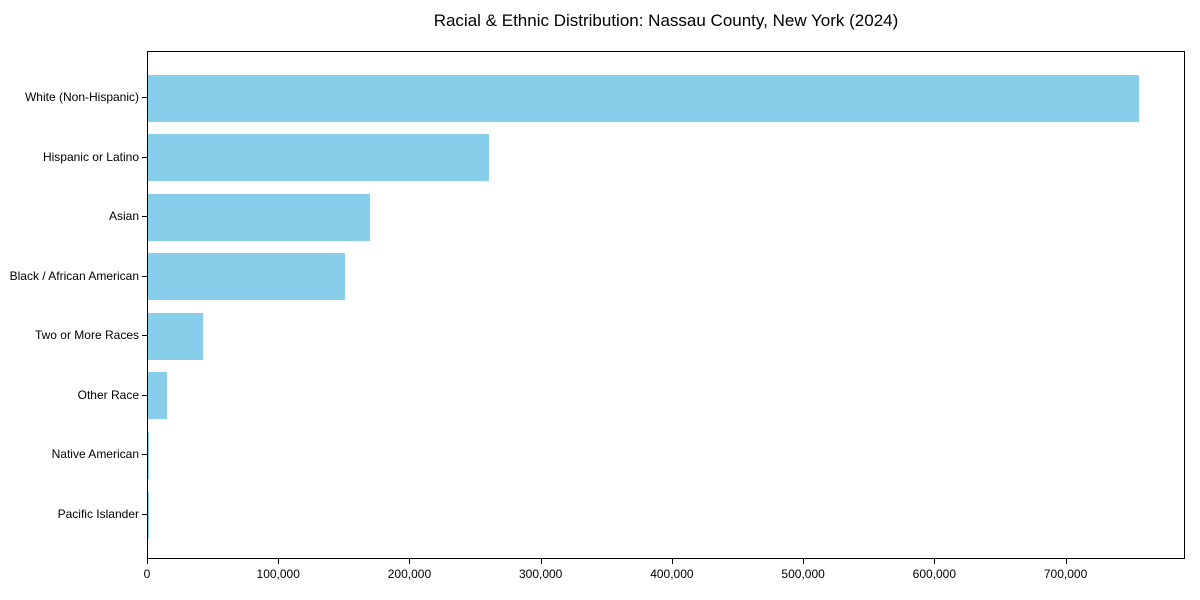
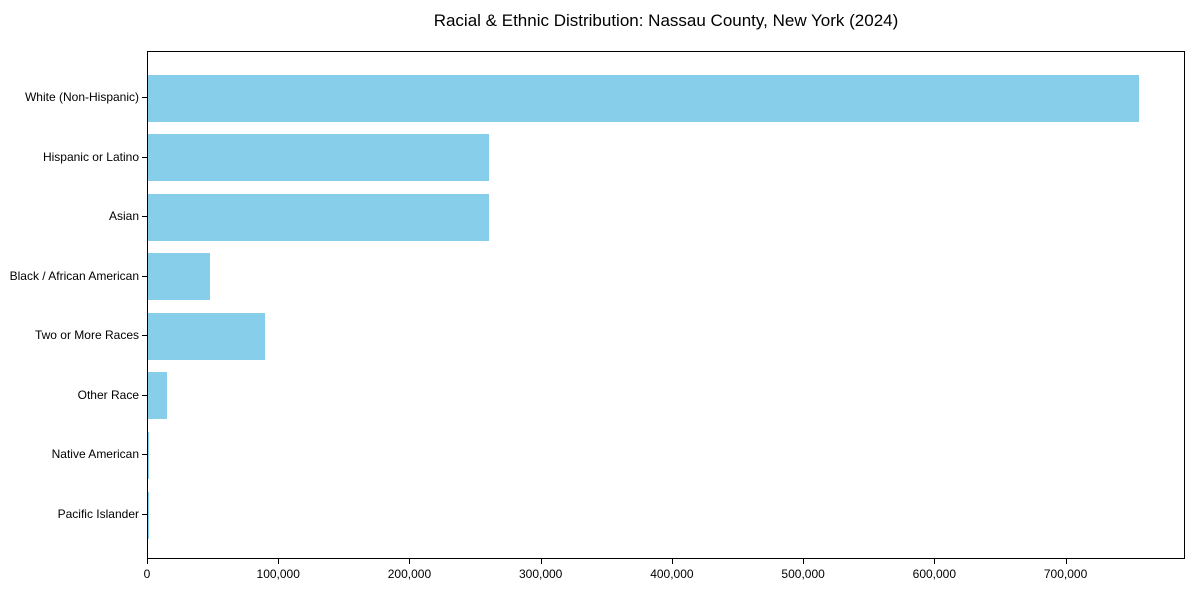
Asian: 169000 -> 260000
Black / African American: 150000 -> 47000
Two or More Races: 42000 -> 89000
